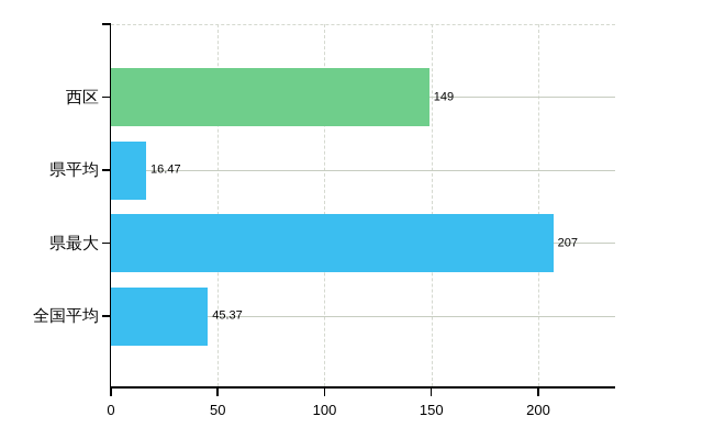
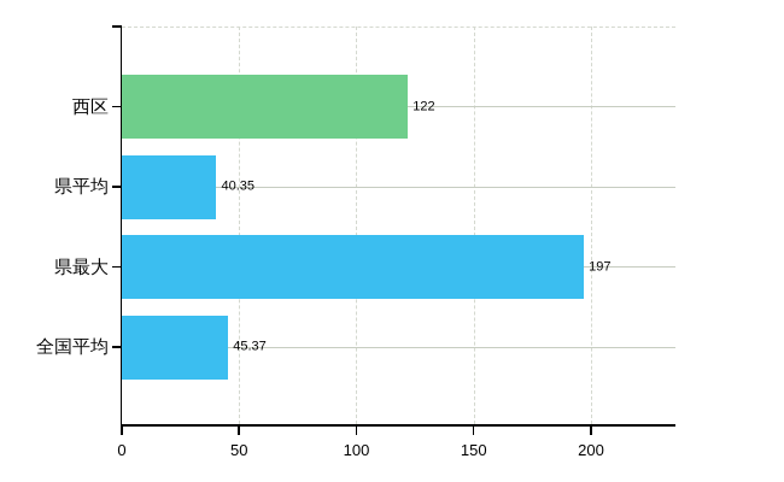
西区: 149 -> 122
県平均: 16.47 -> 40.35
県最大: 207 -> 197
